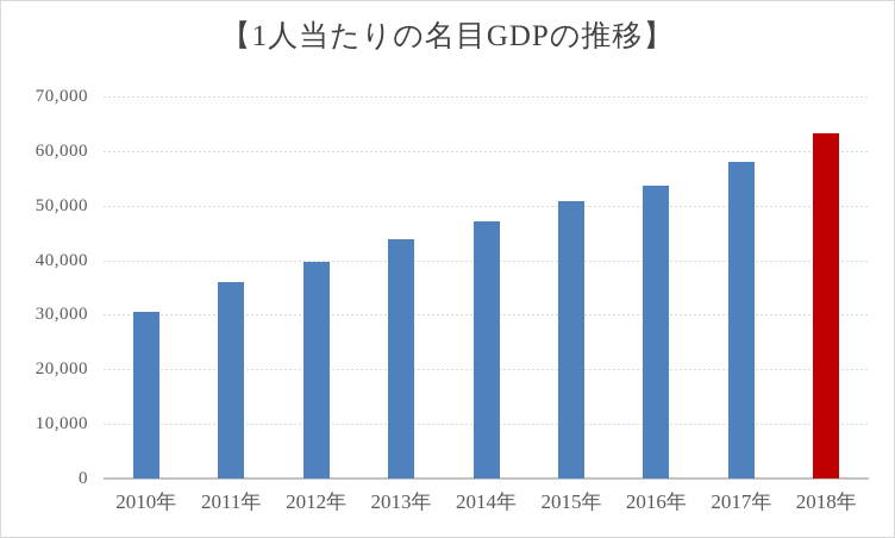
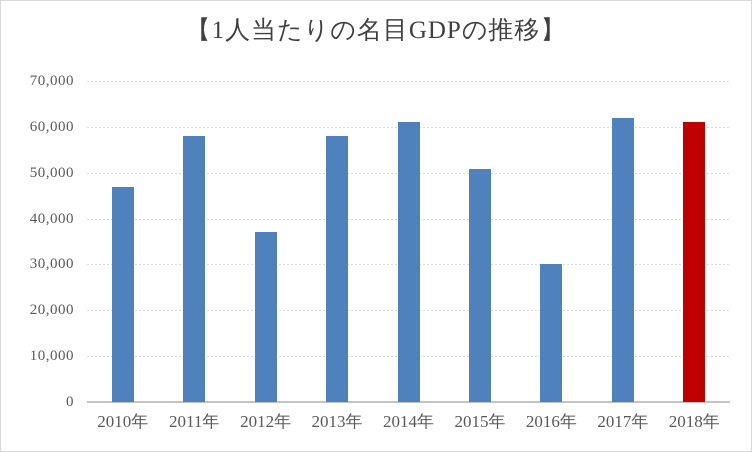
2010年: 30000 -> 47000
2011年: 36000 -> 58000
2012年: 40000 -> 37000
2013年: 44000 -> 58000
2014年: 47000 -> 61000
2016年: 54000 -> 30000
2017年: 58000 -> 62000
2018年: 63000 -> 61000
